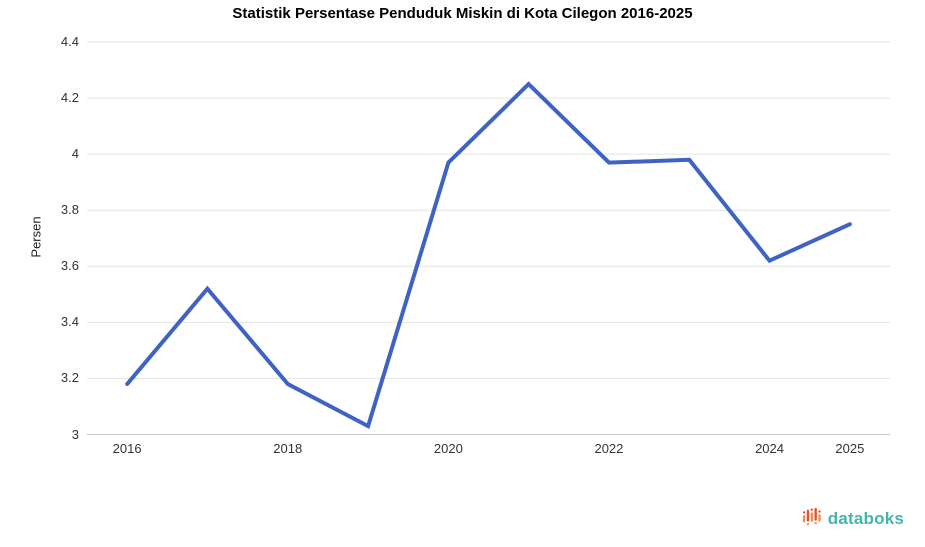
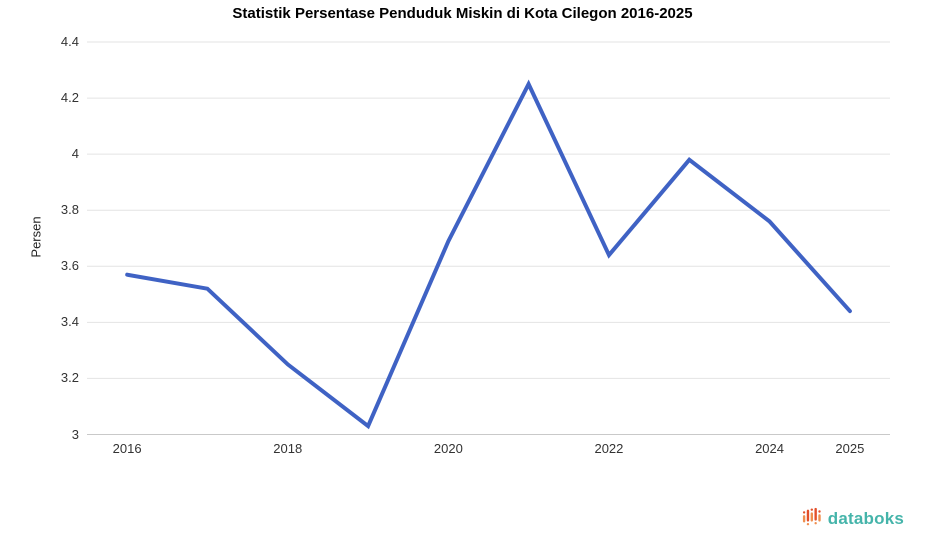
2016: 3.18 -> 3.57
2018: 3.18 -> 3.25
2020: 3.97 -> 3.69
2022: 3.97 -> 3.64
2024: 3.62 -> 3.76
2025: 3.75 -> 3.44
